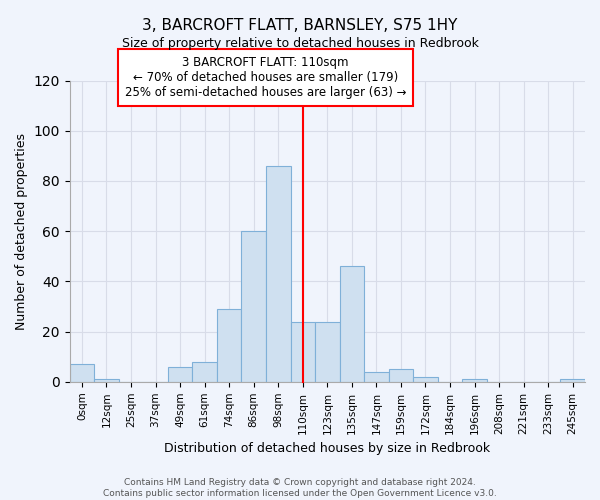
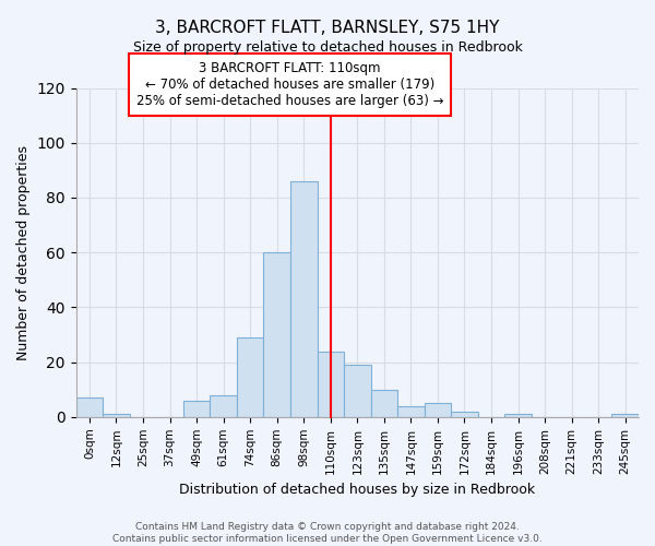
123sqm: 24 -> 19
135sqm: 46 -> 10
